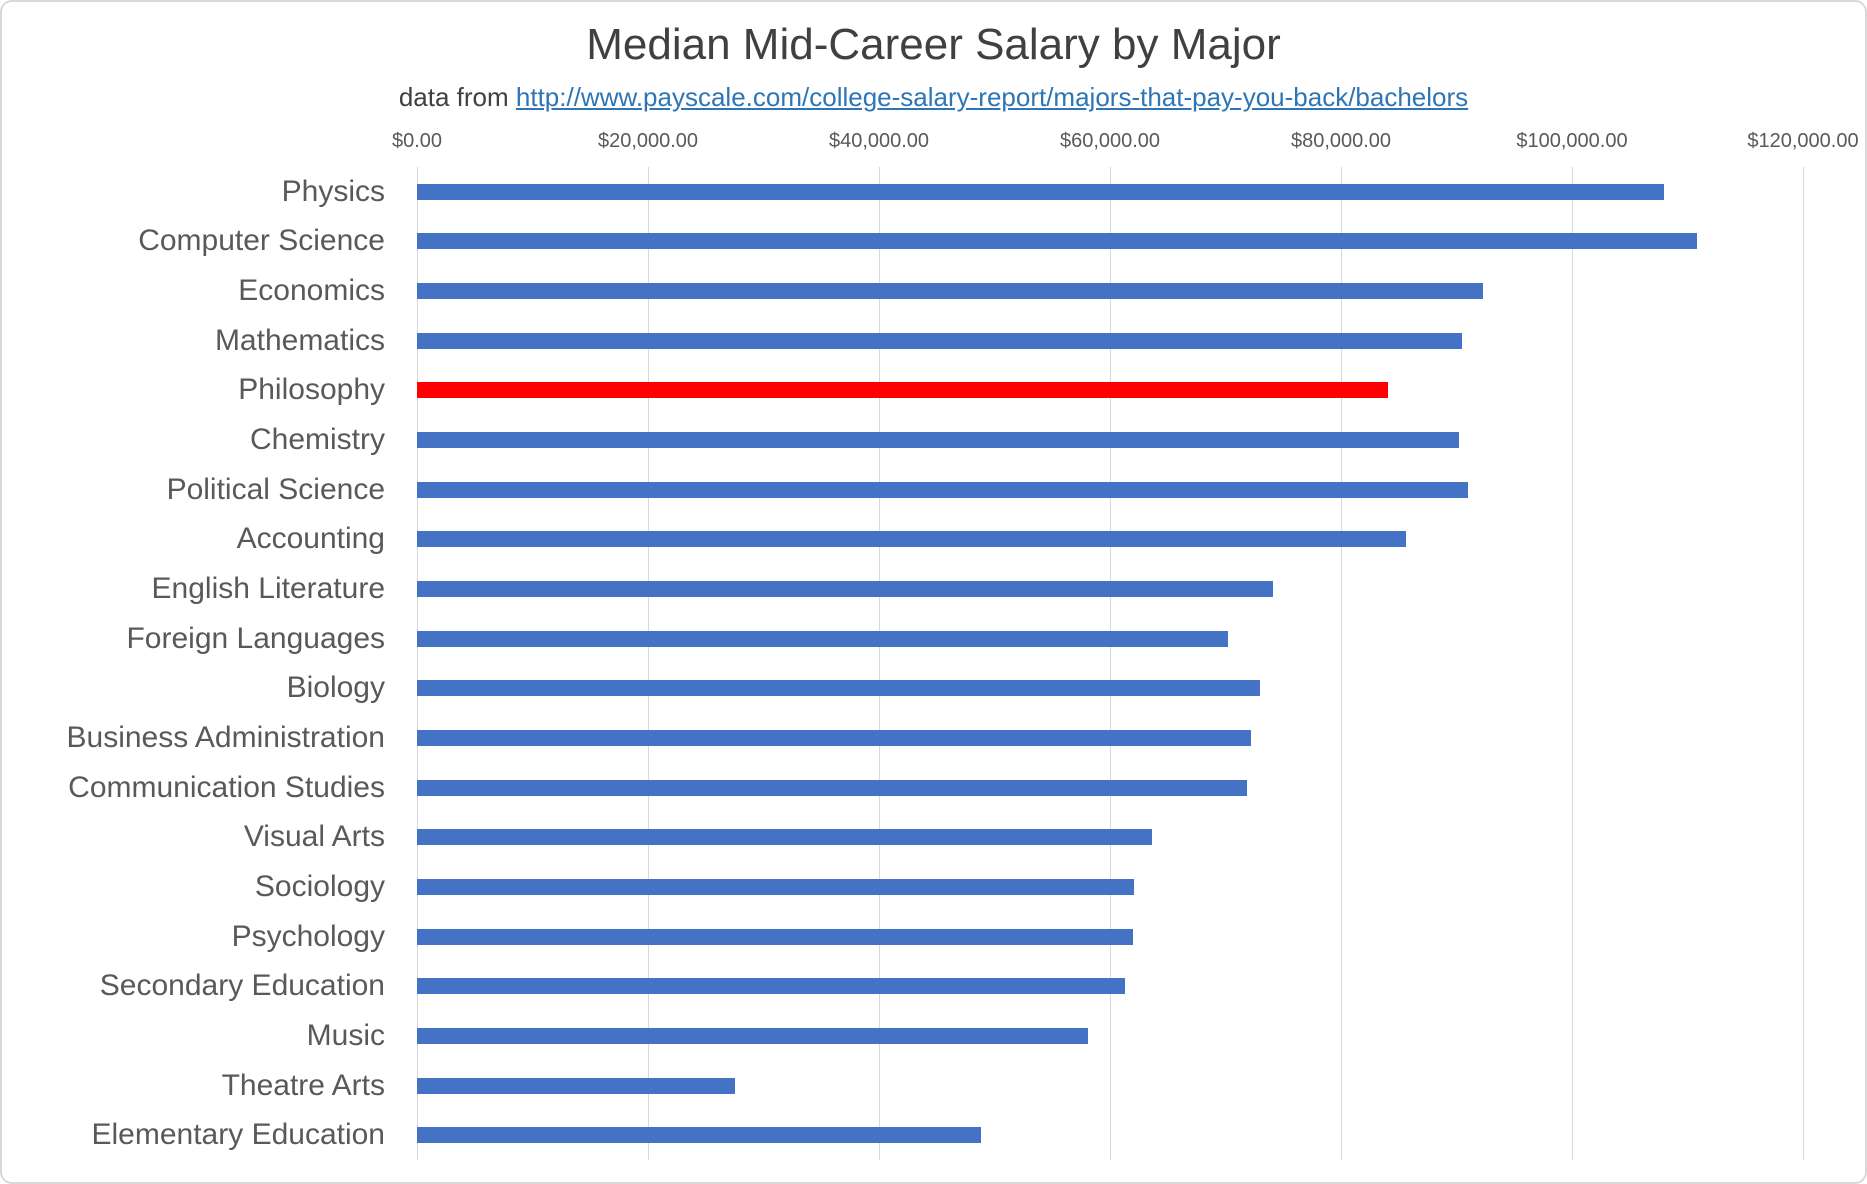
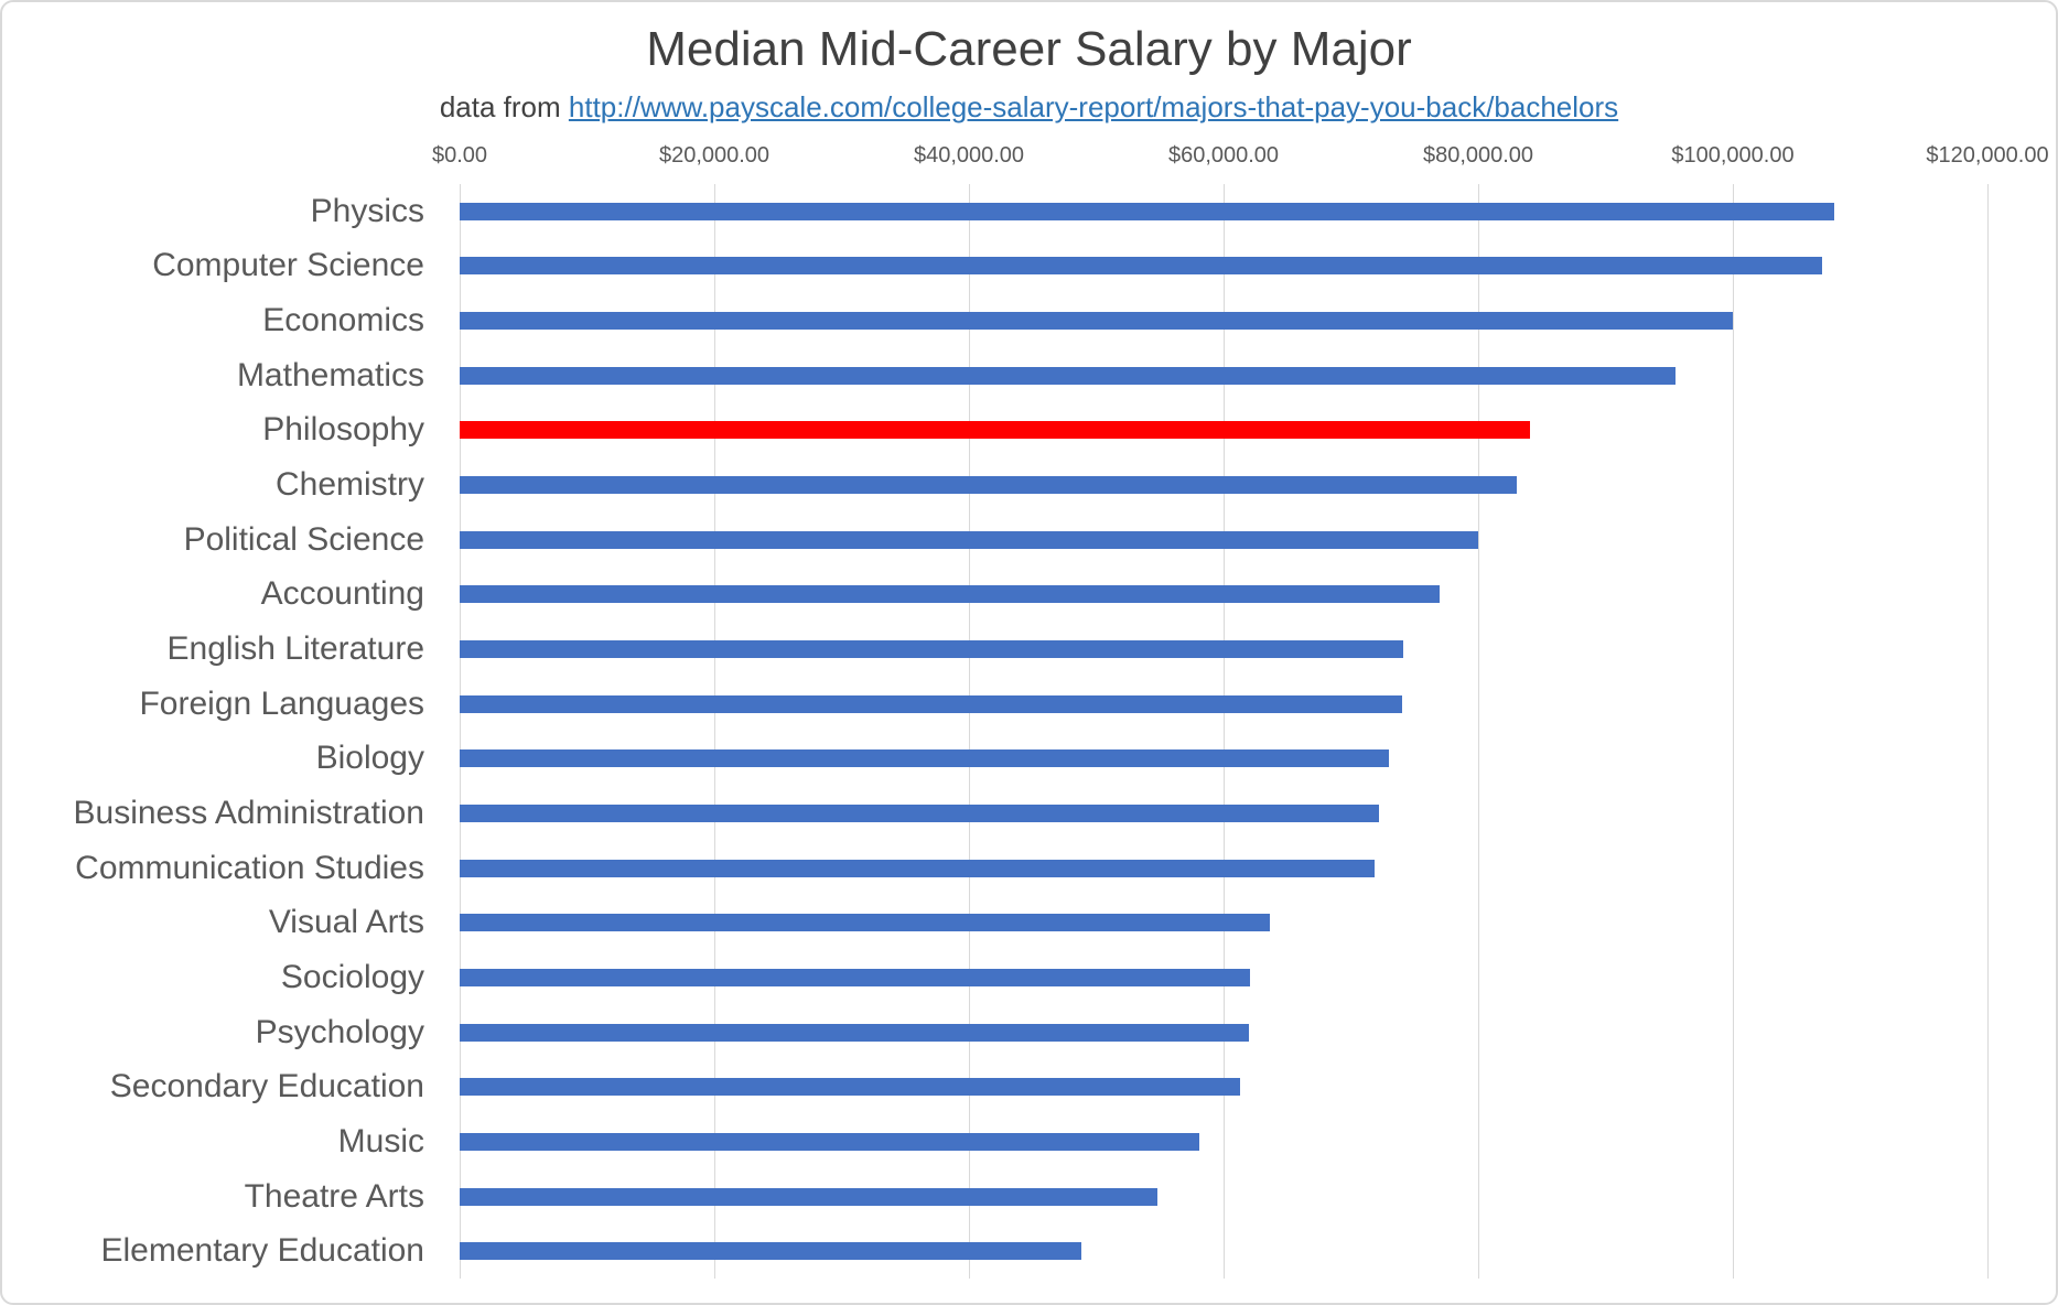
Computer Science: $110800 -> $107000
Economics: $92300 -> $100000
Mathematics: $90500 -> $95500
Chemistry: $90200 -> $83000
Political Science: $91000 -> $80000
Accounting: $85600 -> $77000
Foreign Languages: $70200 -> $74000
Theatre Arts: $27500 -> $54800
